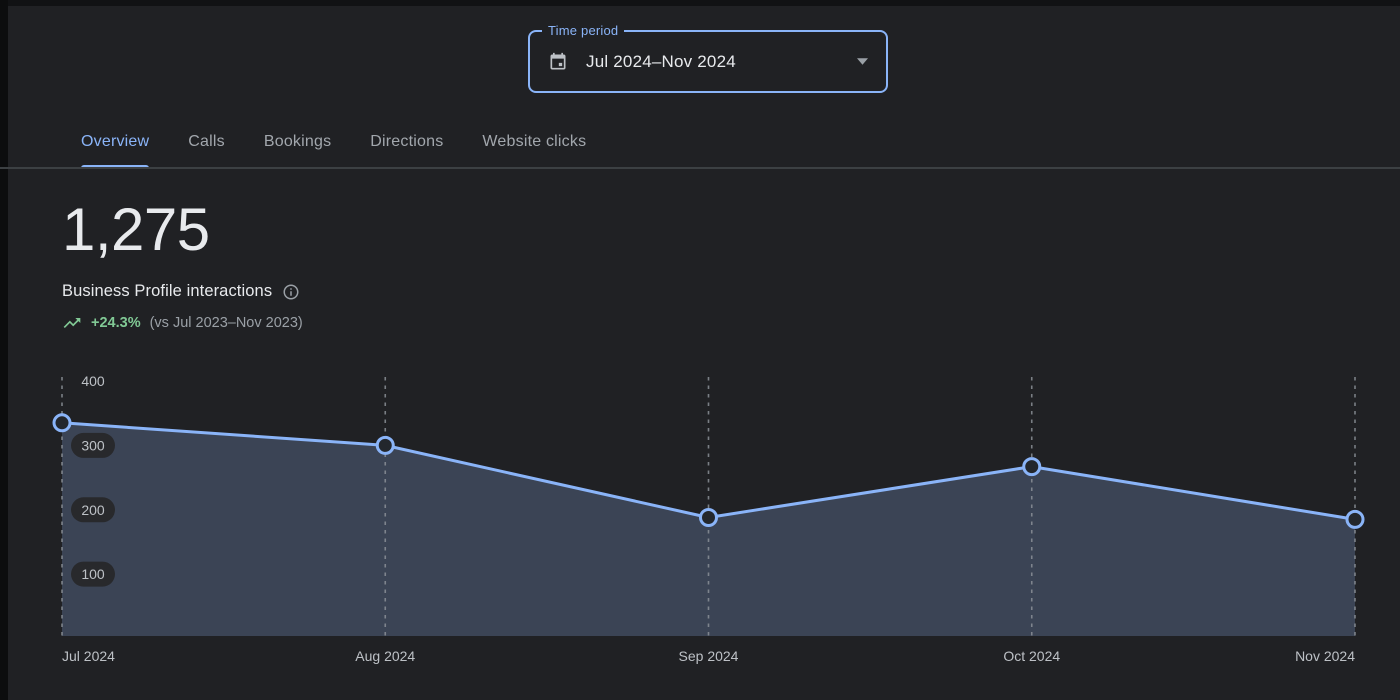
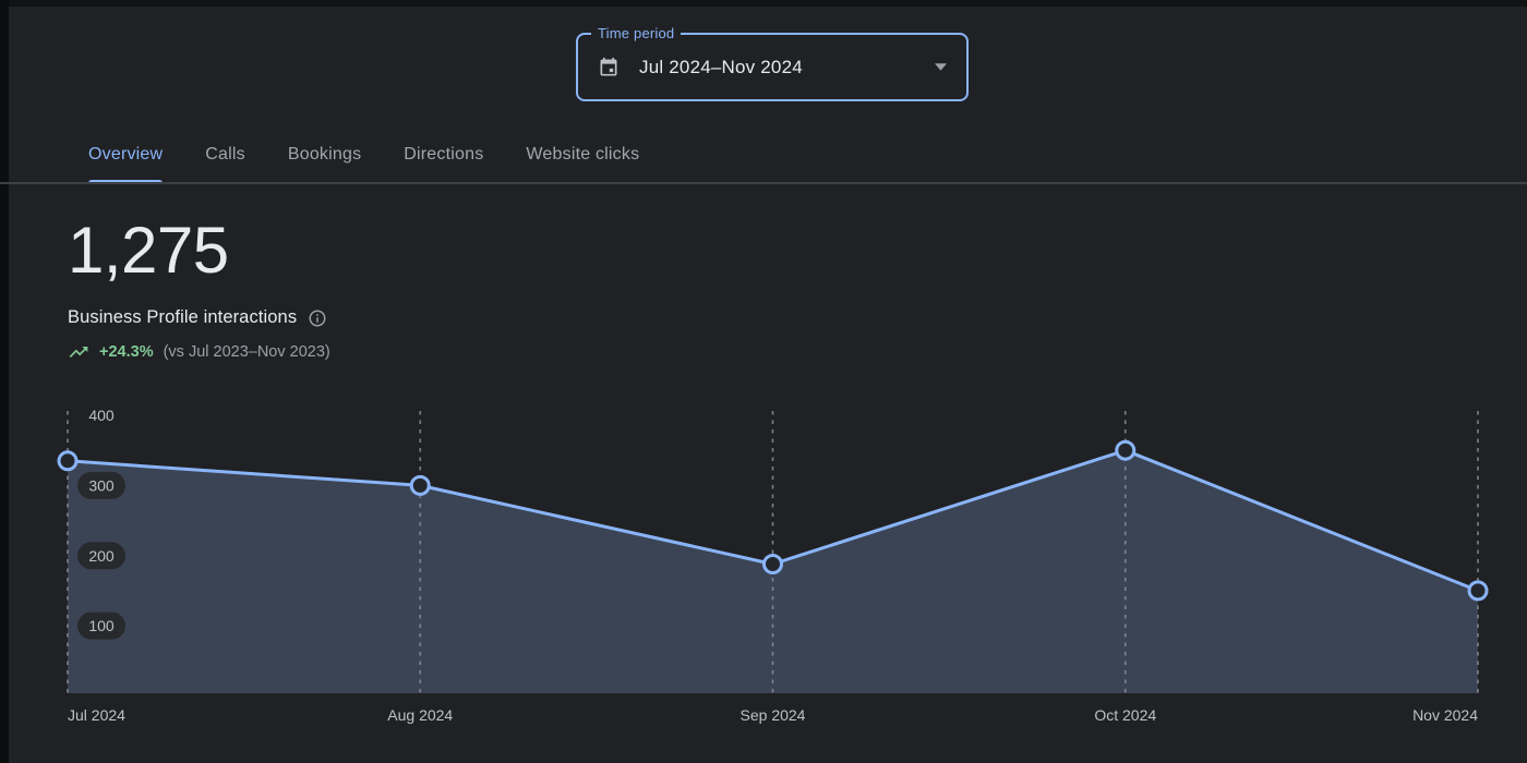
Oct 2024: 270 -> 350
Nov 2024: 180 -> 150
